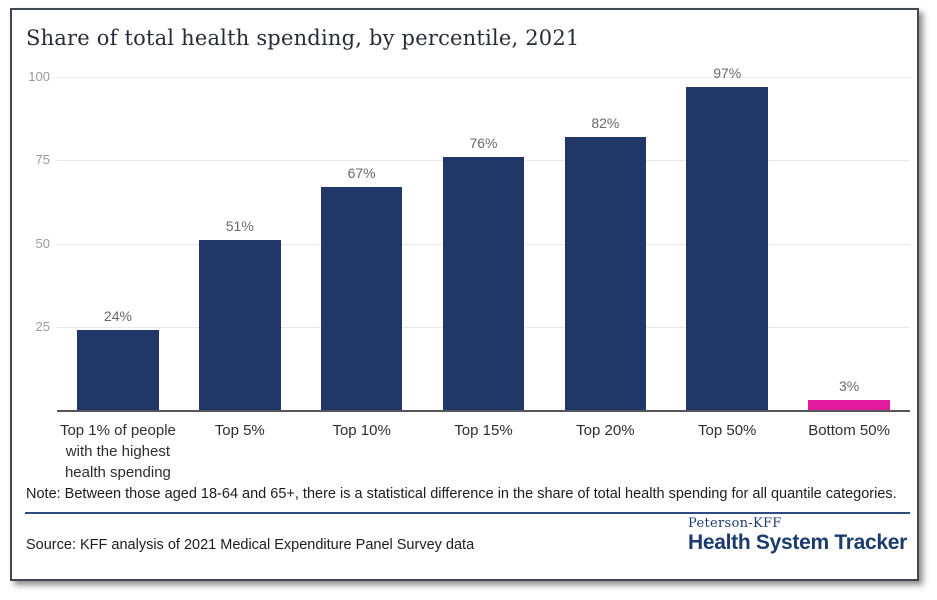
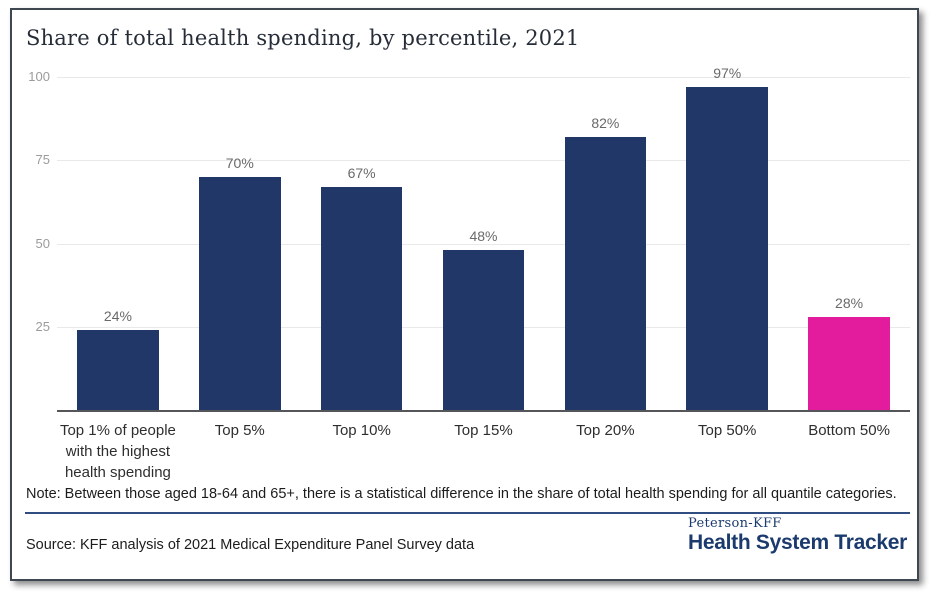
Top 5%: 51% -> 70%
Top 15%: 76% -> 48%
Bottom 50%: 3% -> 28%
